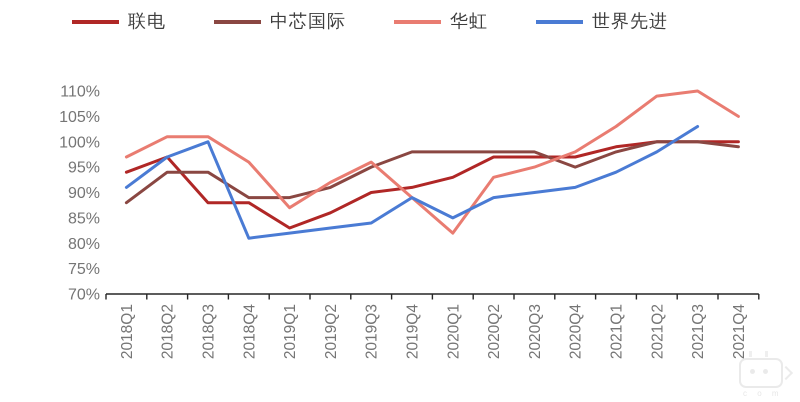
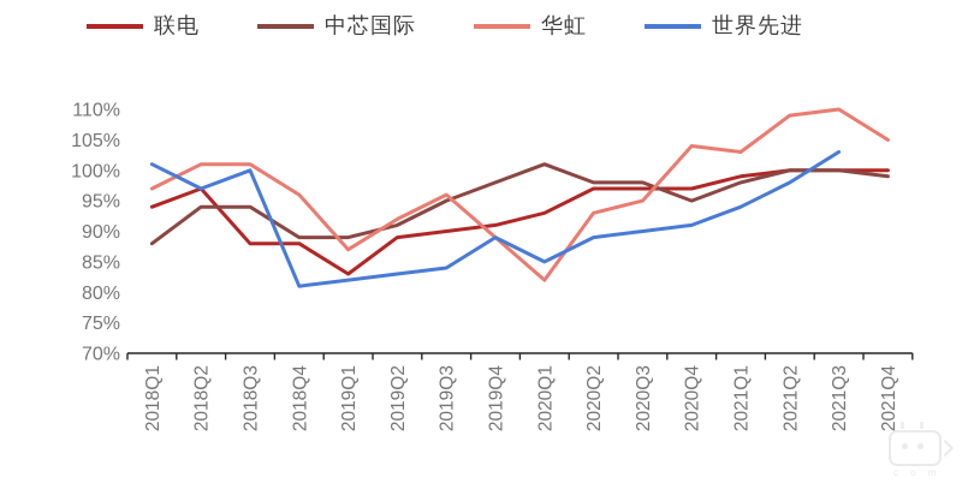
世界先进/2018Q1: 91% -> 101%
联电/2019Q2: 86% -> 89%
中芯国际/2020Q1: 98% -> 101%
华虹/2020Q4: 98% -> 104%
